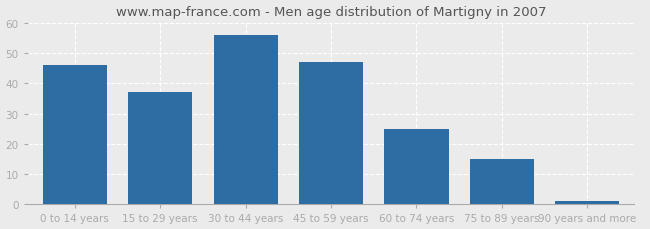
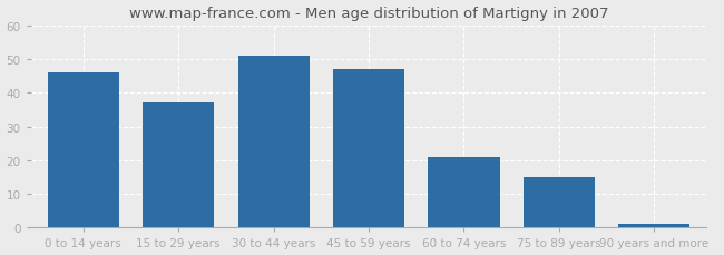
30 to 44 years: 56 -> 51
60 to 74 years: 25 -> 21
